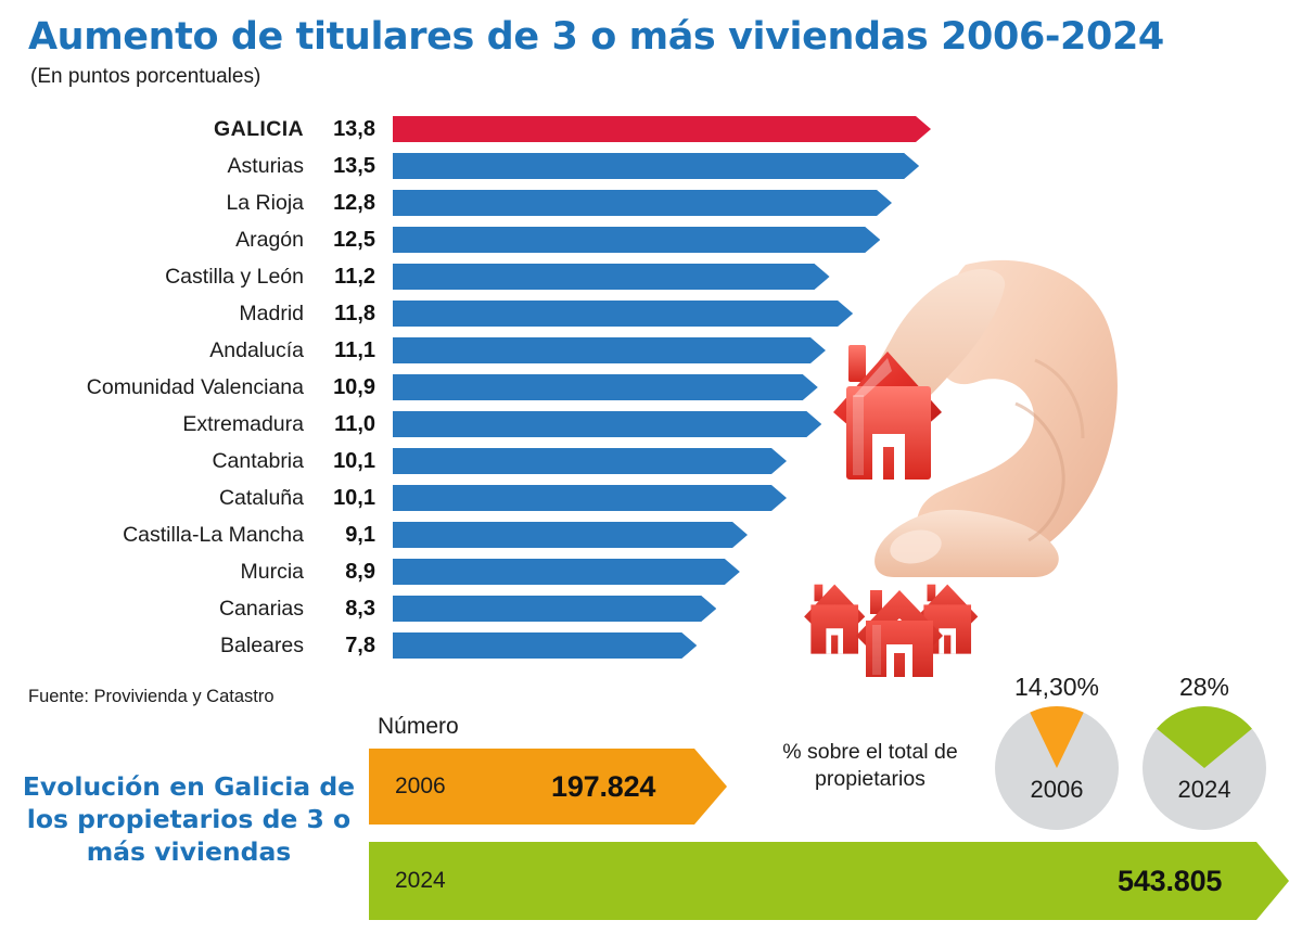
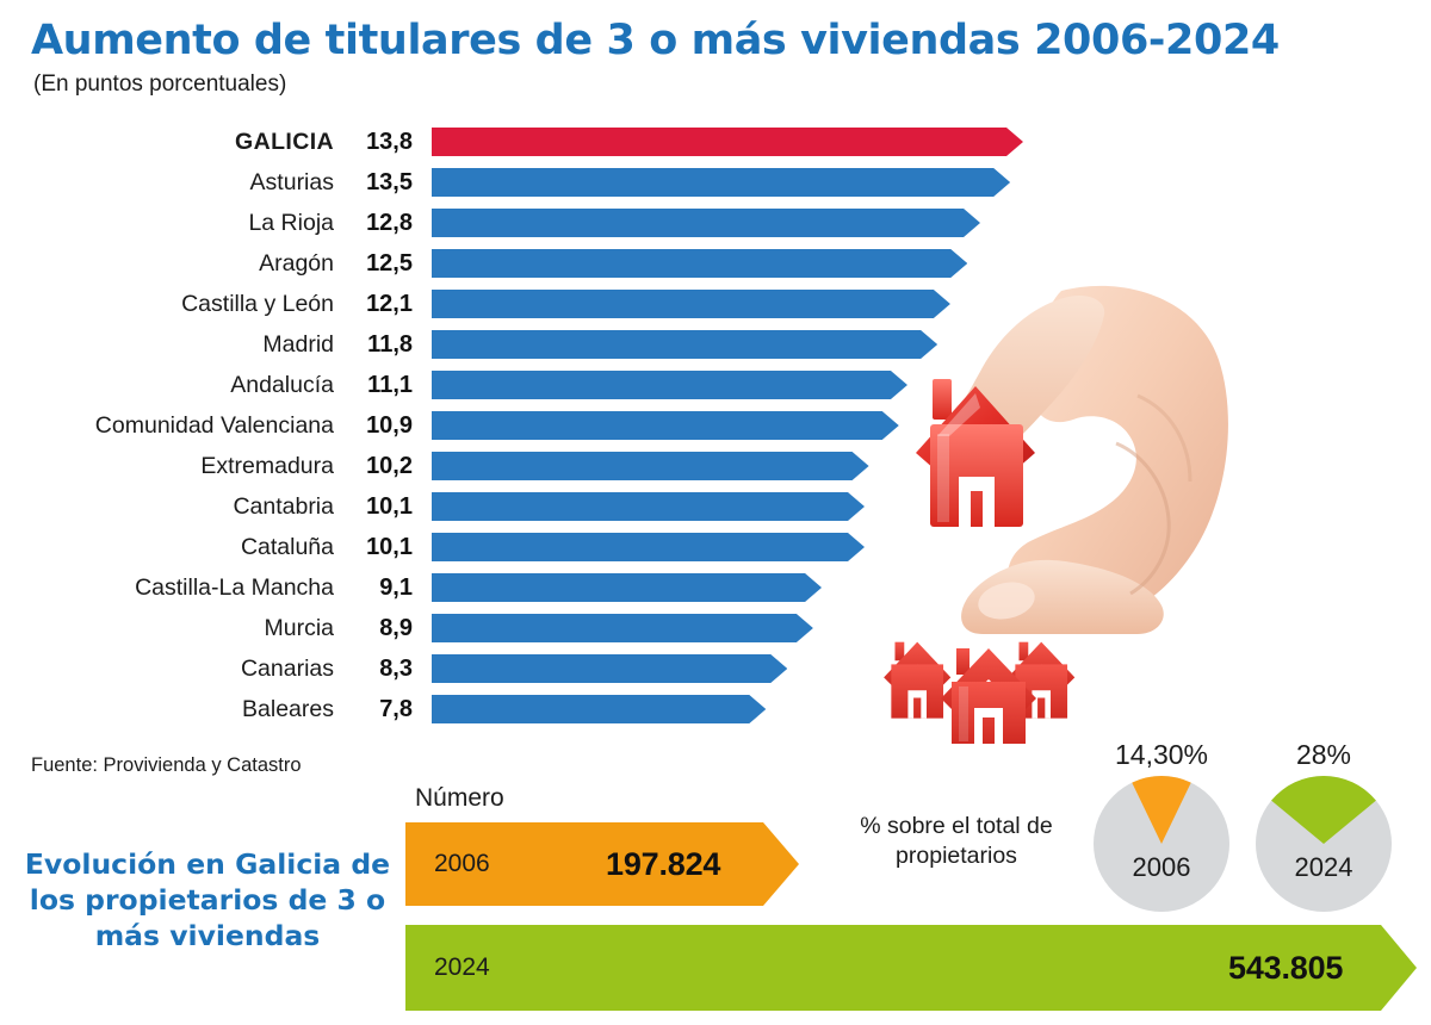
Castilla y León: 11,2 -> 12,1
Extremadura: 11,0 -> 10,2
